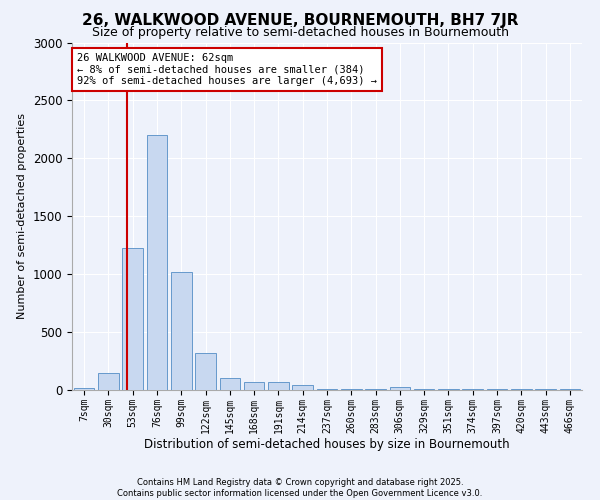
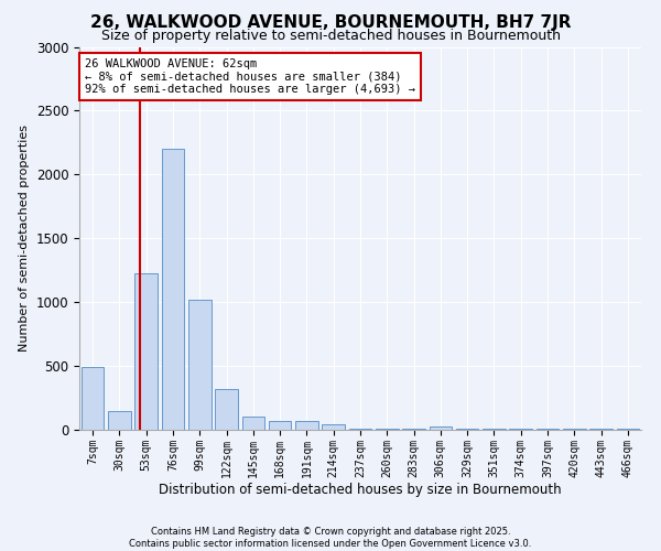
7sqm: 20 -> 490
